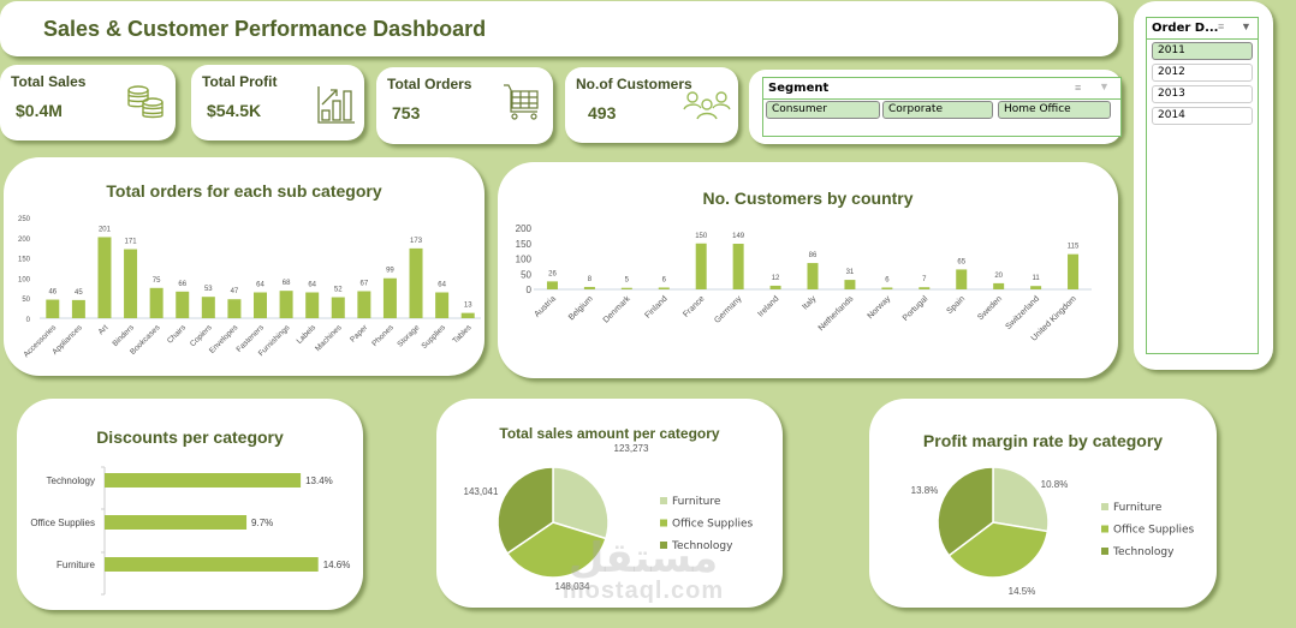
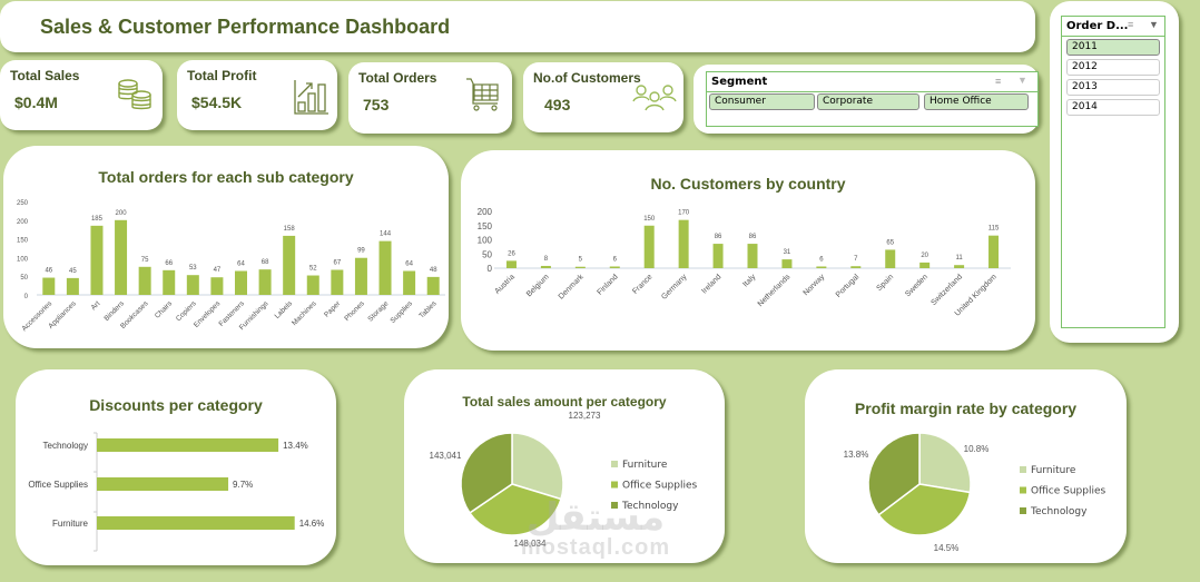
Total orders for each sub category/Art: 201 -> 185
Total orders for each sub category/Binders: 171 -> 200
Total orders for each sub category/Labels: 64 -> 158
Total orders for each sub category/Storage: 173 -> 144
Total orders for each sub category/Tables: 13 -> 48
No. Customers by country/Germany: 149 -> 170
No. Customers by country/Ireland: 12 -> 86
